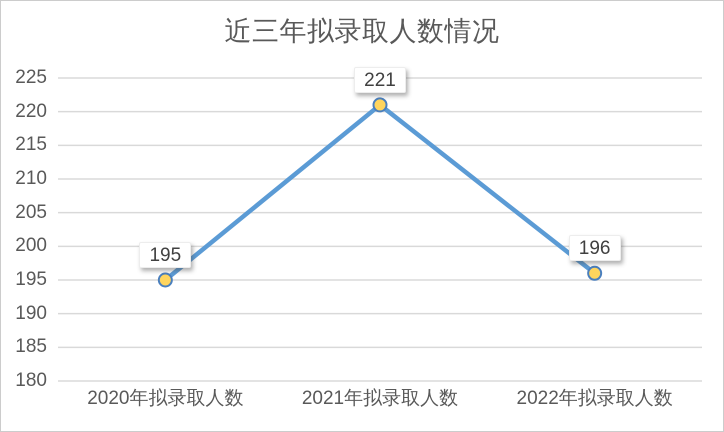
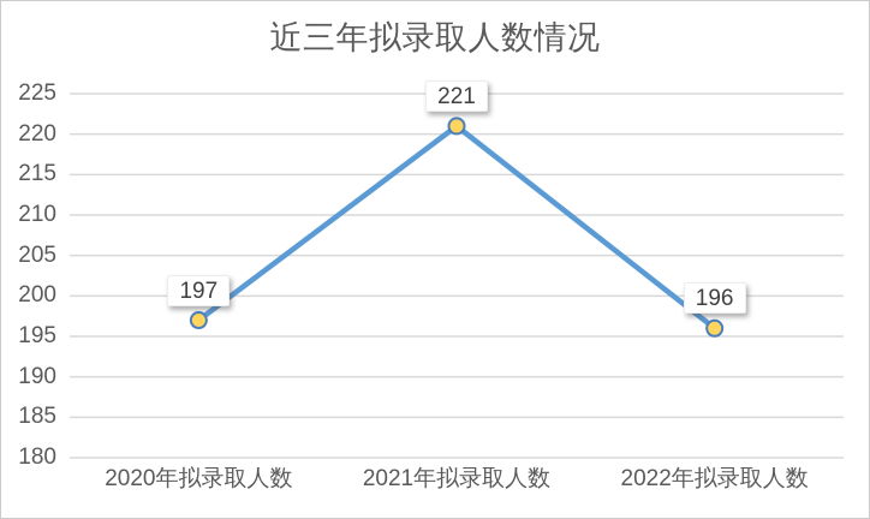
2020年拟录取人数: 195 -> 197
